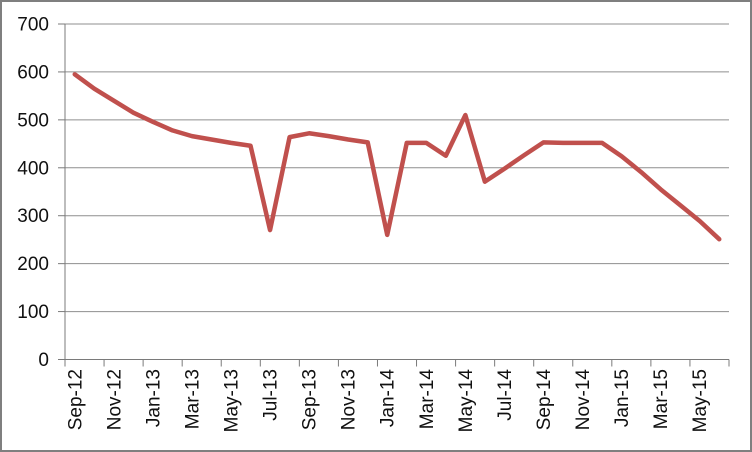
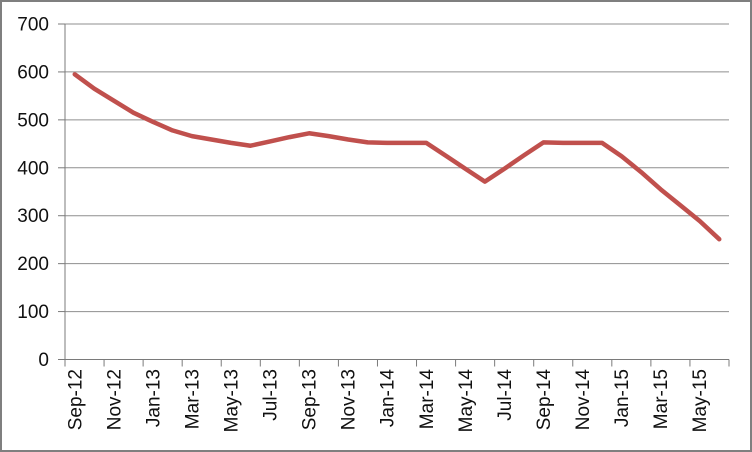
Jul-13: 270 -> 460
Jan-14: 260 -> 450
May-14: 510 -> 400
